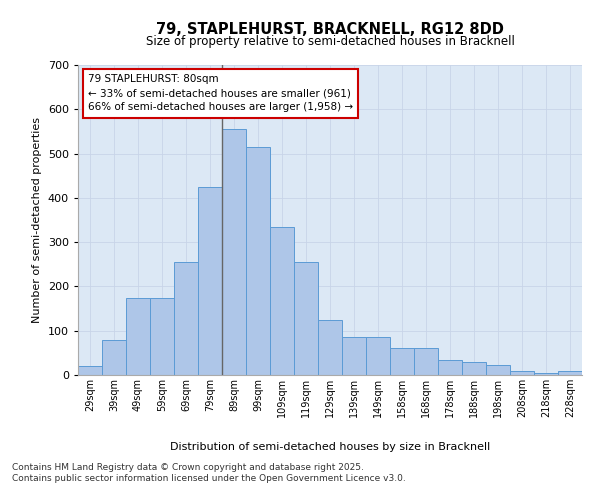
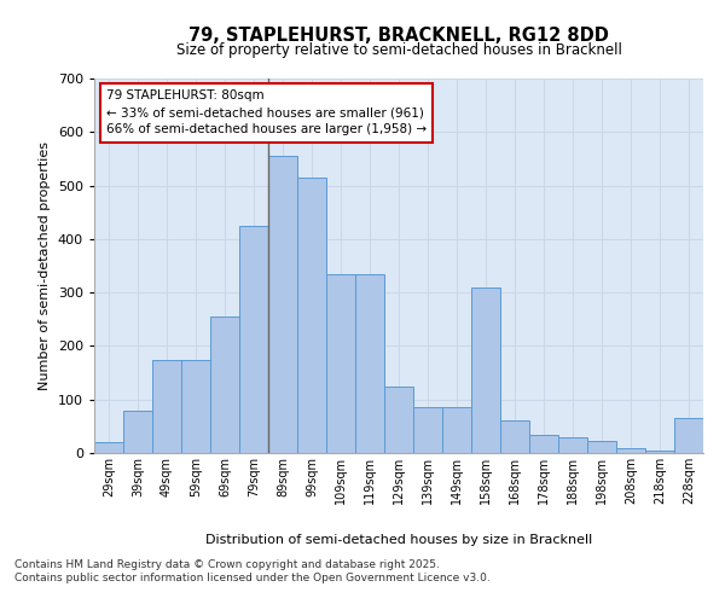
119sqm: 255 -> 335
158sqm: 60 -> 310
228sqm: 8 -> 65
